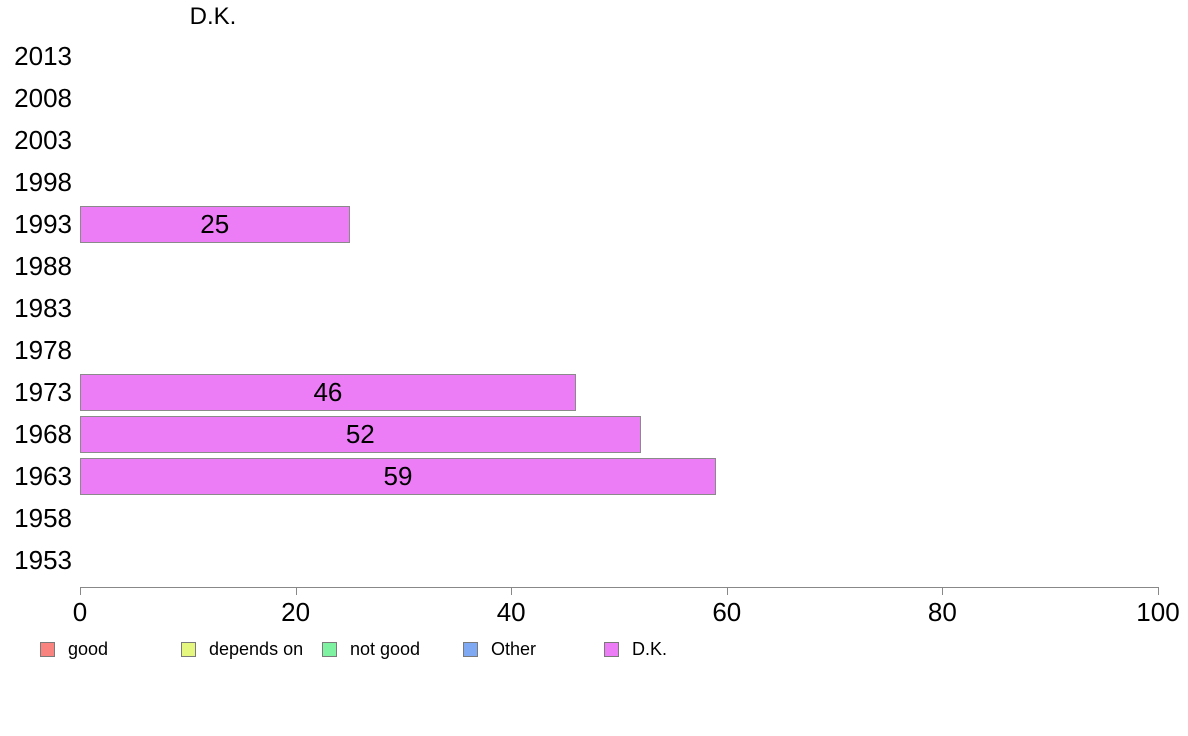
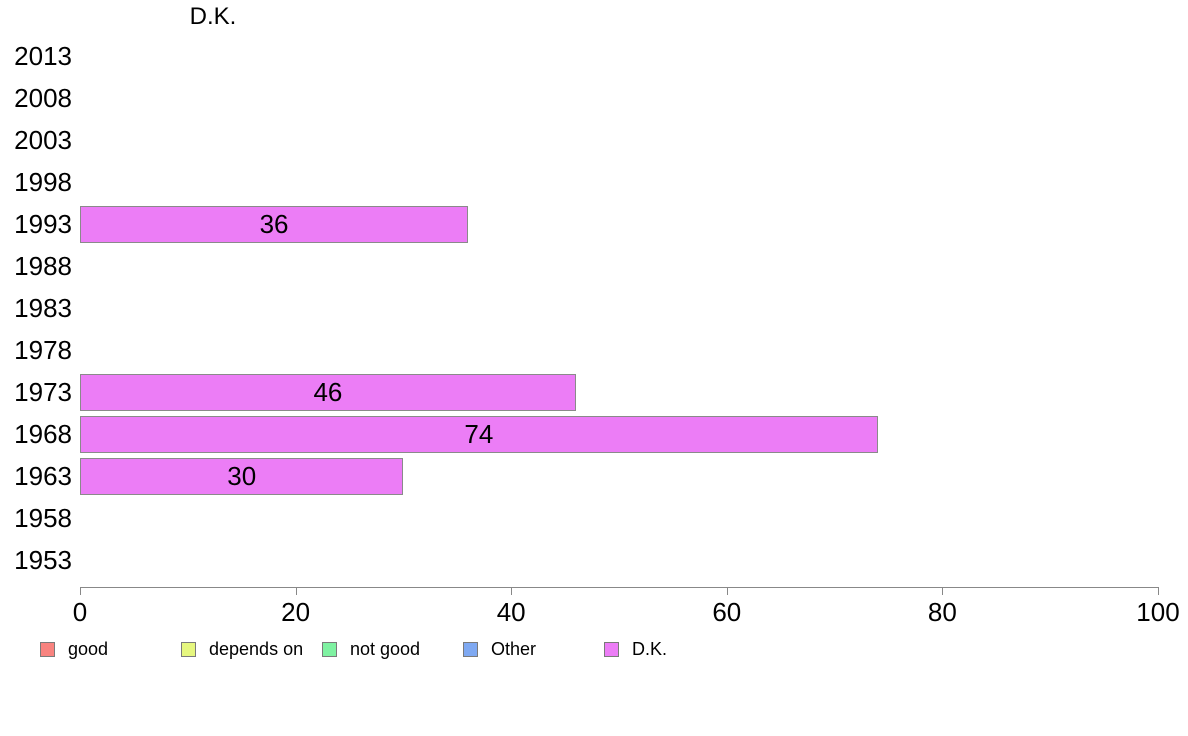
1993: 25 -> 36
1968: 52 -> 74
1963: 59 -> 30
